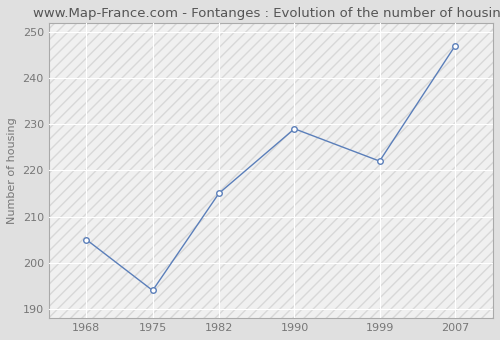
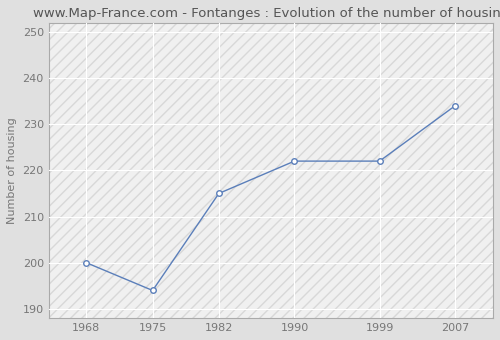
1968: 205 -> 200
1990: 229 -> 222
2007: 247 -> 234
